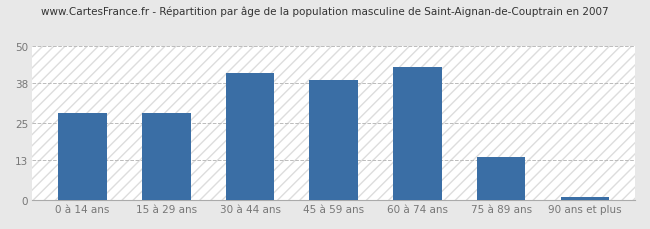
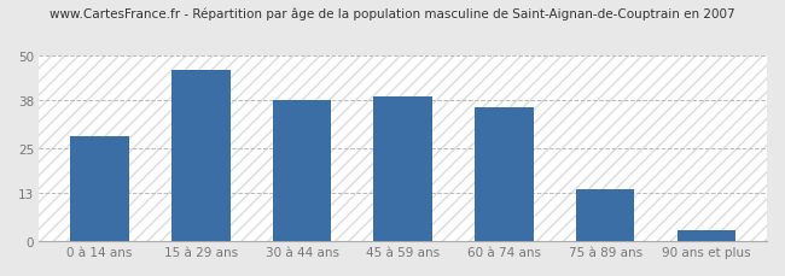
15 à 29 ans: 28 -> 46
30 à 44 ans: 41 -> 38
60 à 74 ans: 43 -> 36
90 ans et plus: 1 -> 3
